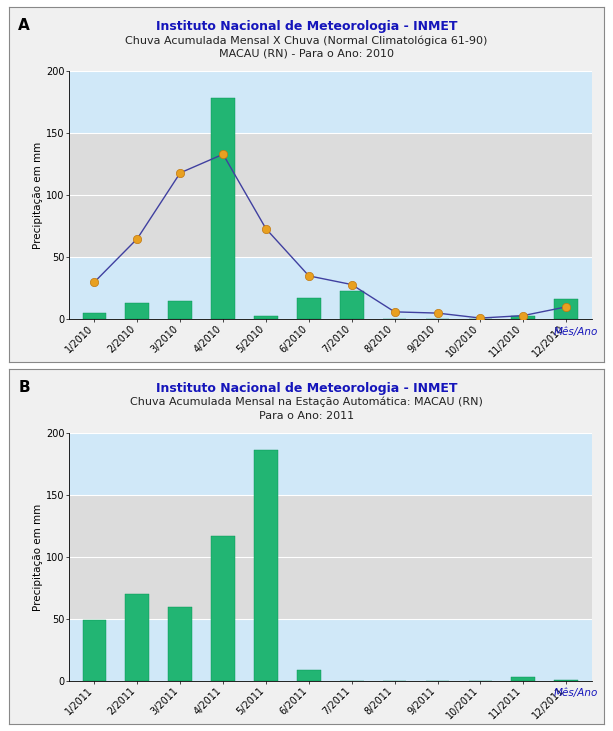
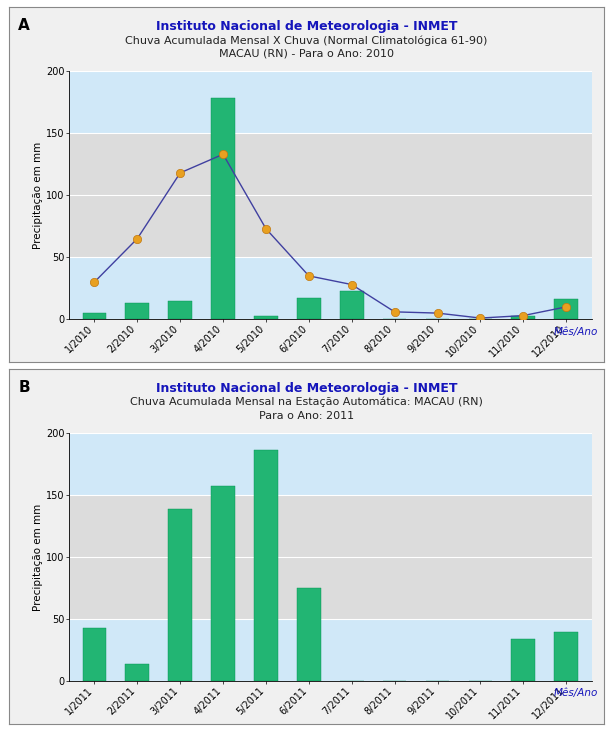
1/2011: 49 -> 43
2/2011: 70 -> 14
3/2011: 60 -> 139
4/2011: 117 -> 157
6/2011: 9 -> 75
11/2011: 3 -> 34
12/2011: 1 -> 40
